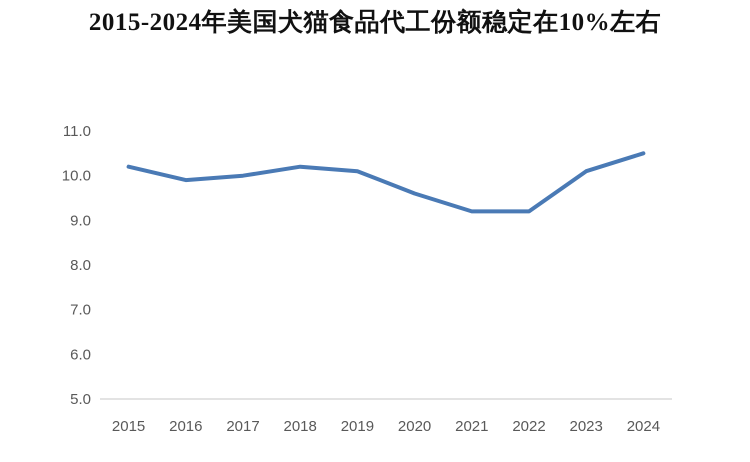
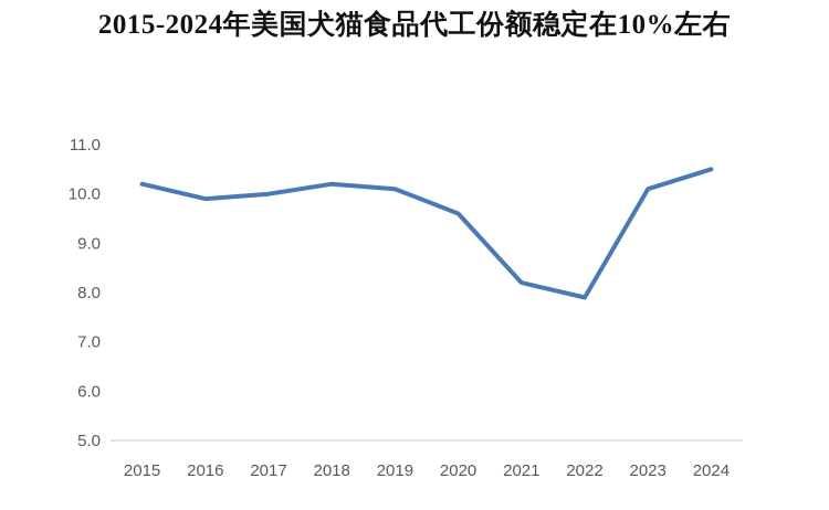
2021: 9.2 -> 8.2
2022: 9.2 -> 7.9
